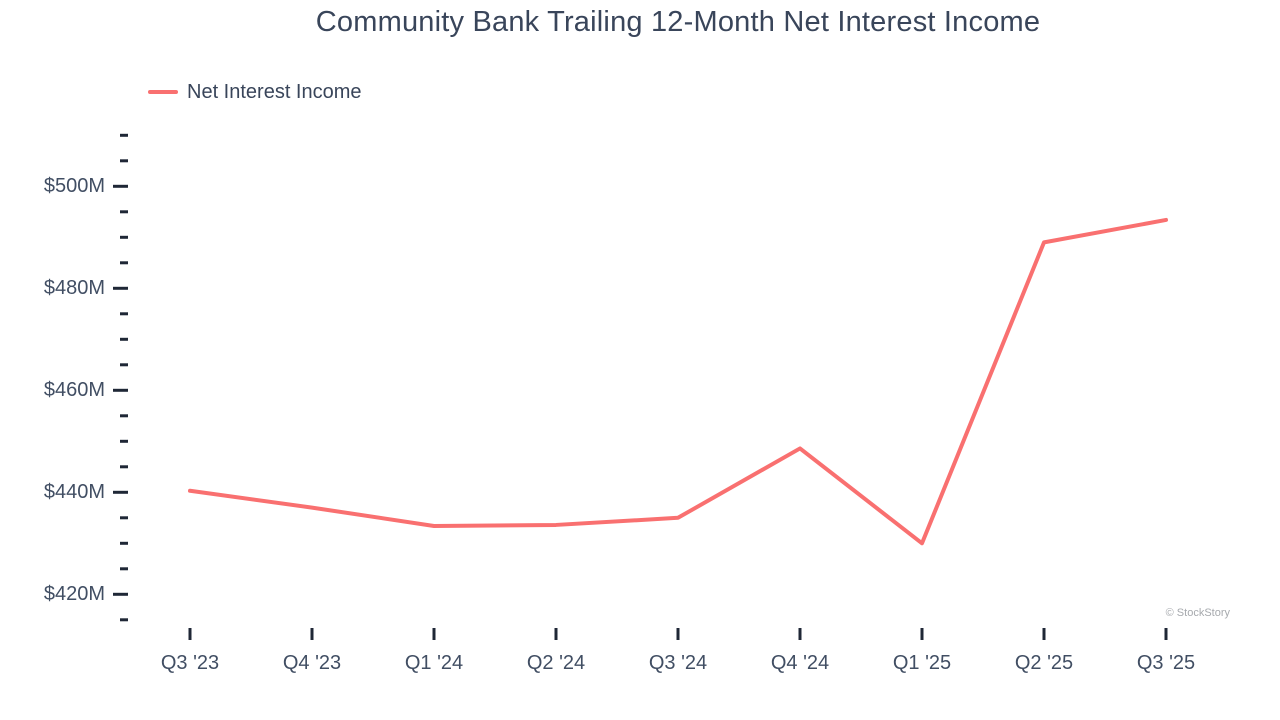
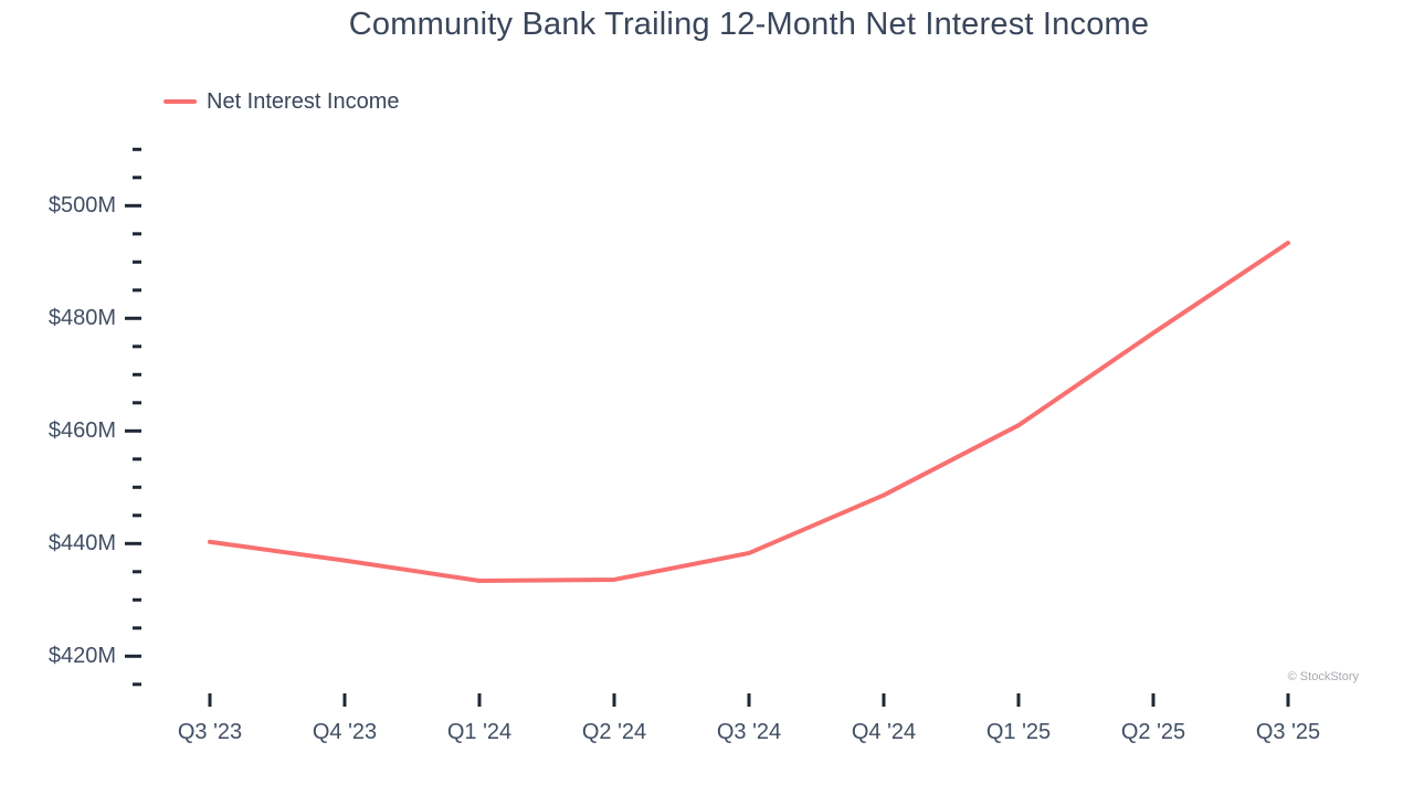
Q3 '24: $435M -> $438M
Q1 '25: $430M -> $461M
Q2 '25: $489M -> $477M
